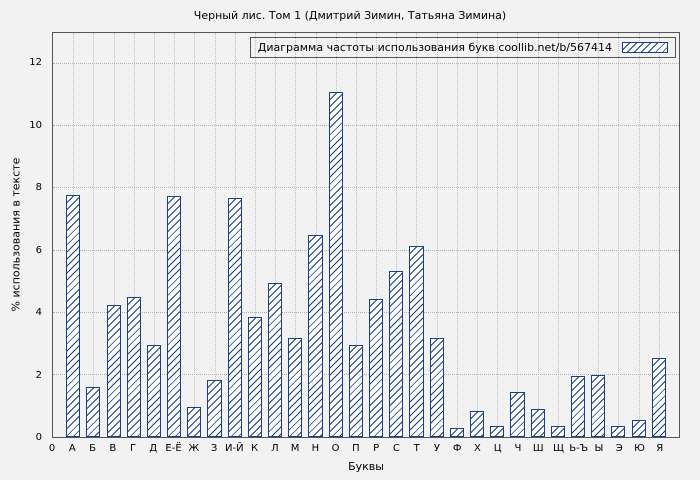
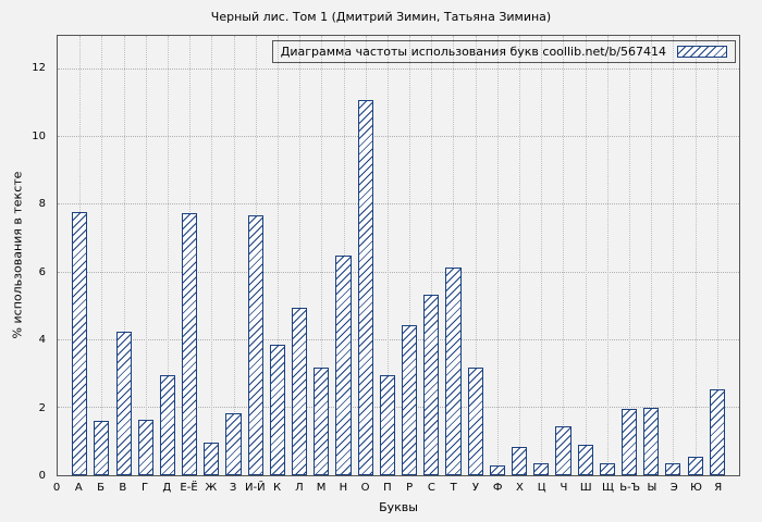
Г: 4.5 -> 1.6
